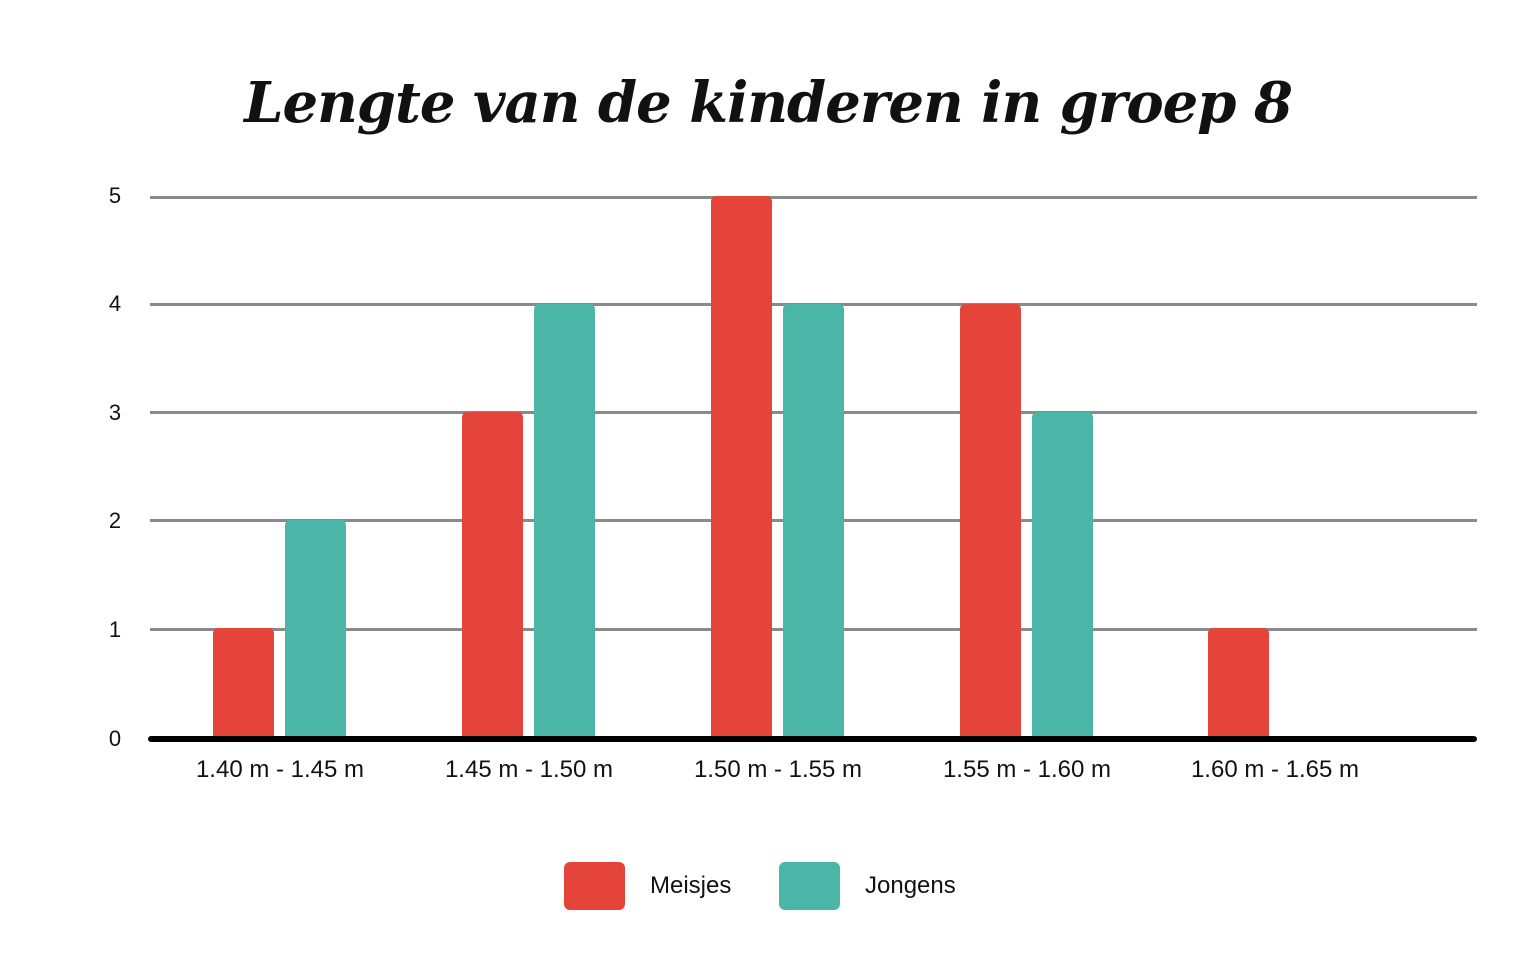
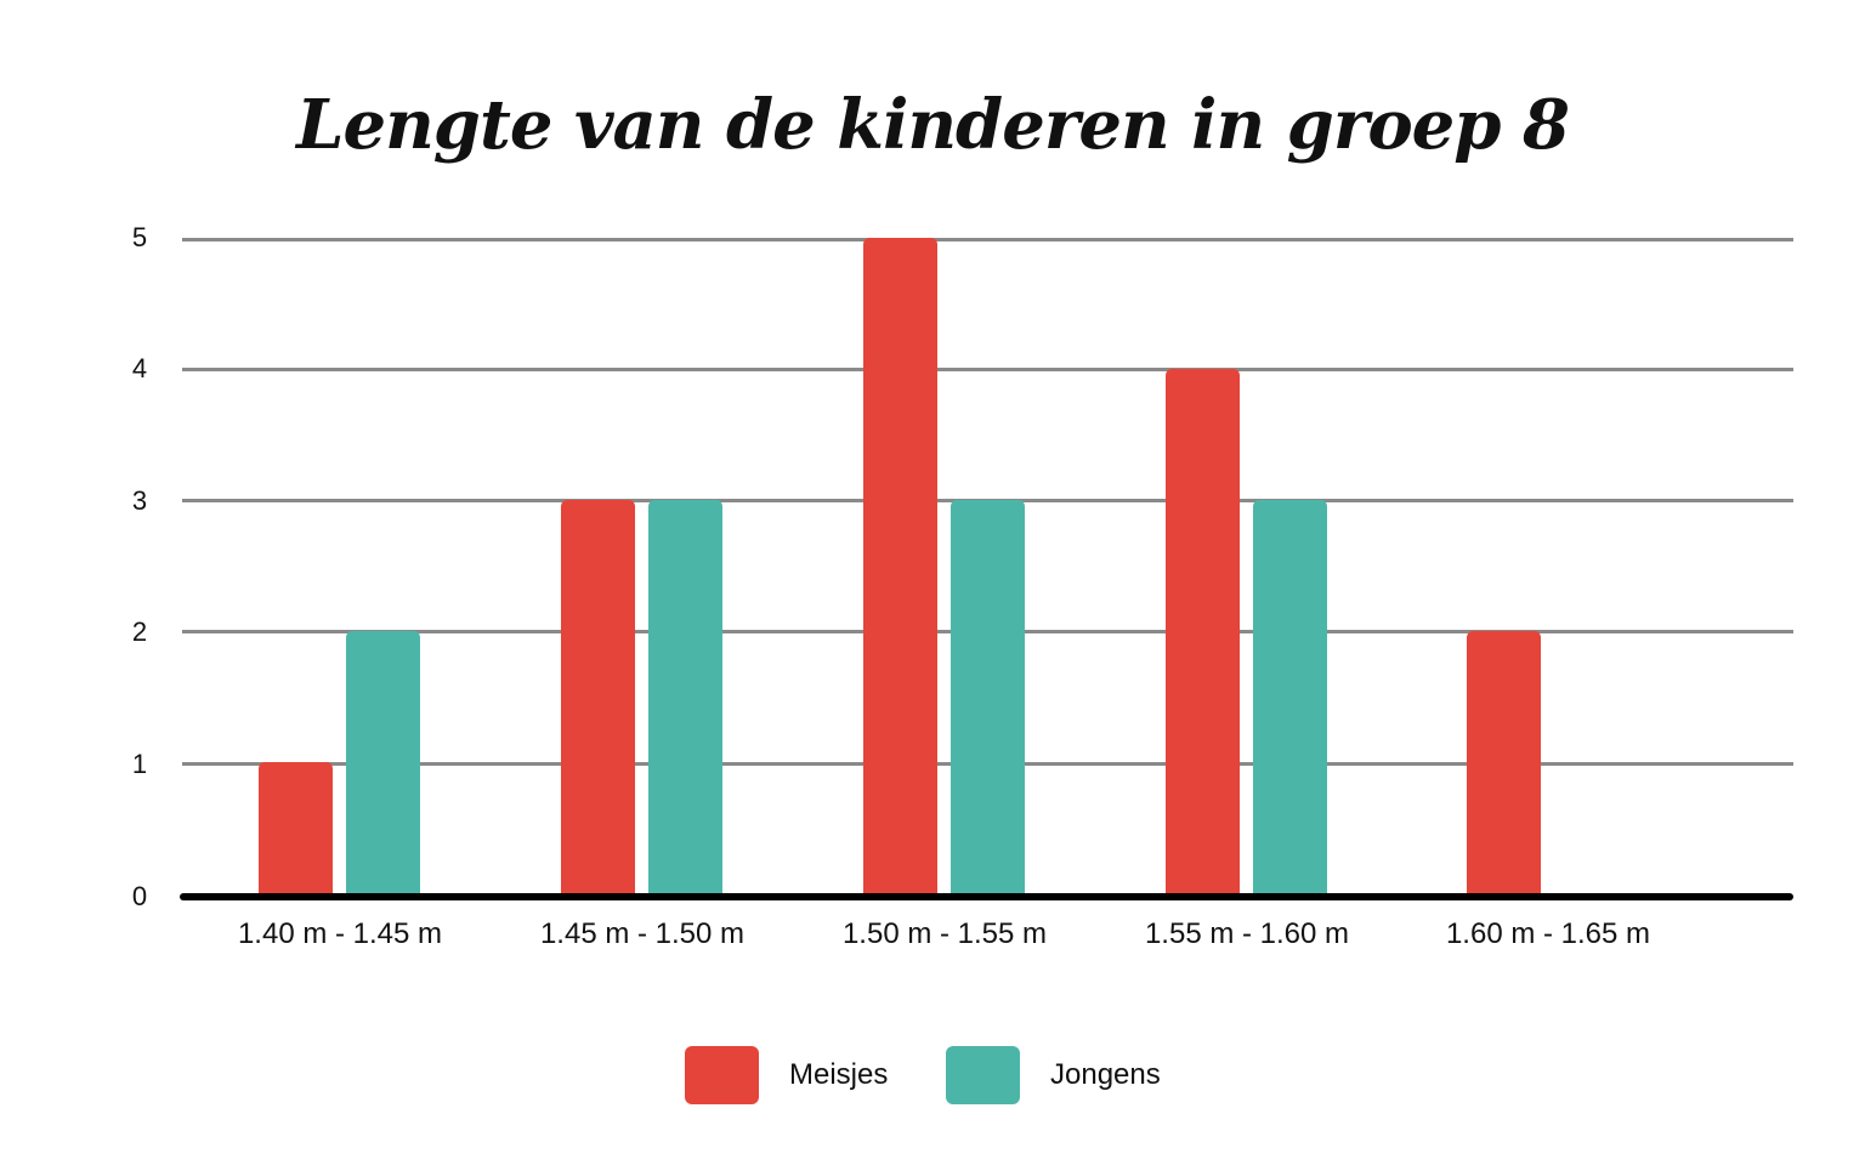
Jongens/1.45 m - 1.50 m: 4 -> 3
Jongens/1.50 m - 1.55 m: 4 -> 3
Meisjes/1.60 m - 1.65 m: 1 -> 2
